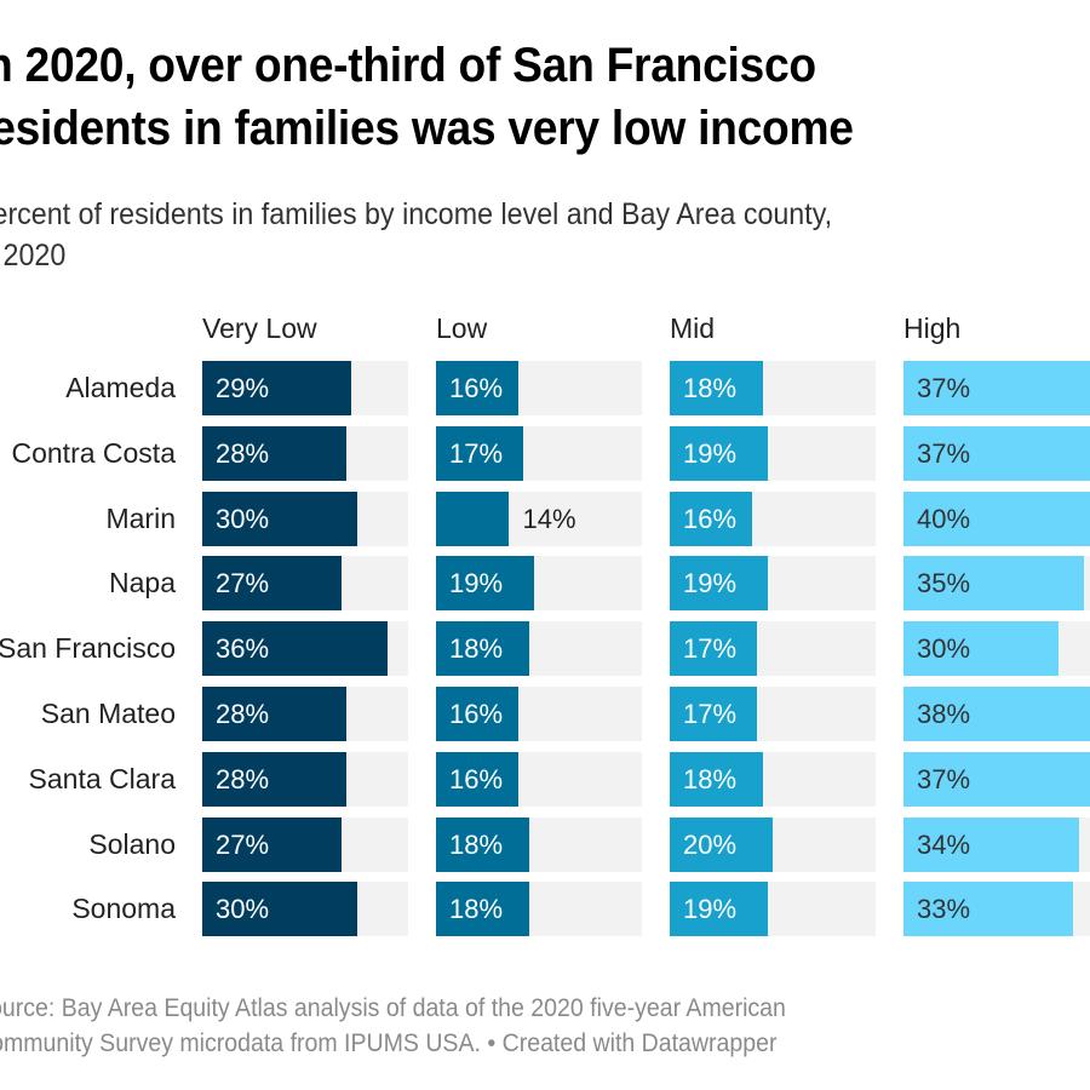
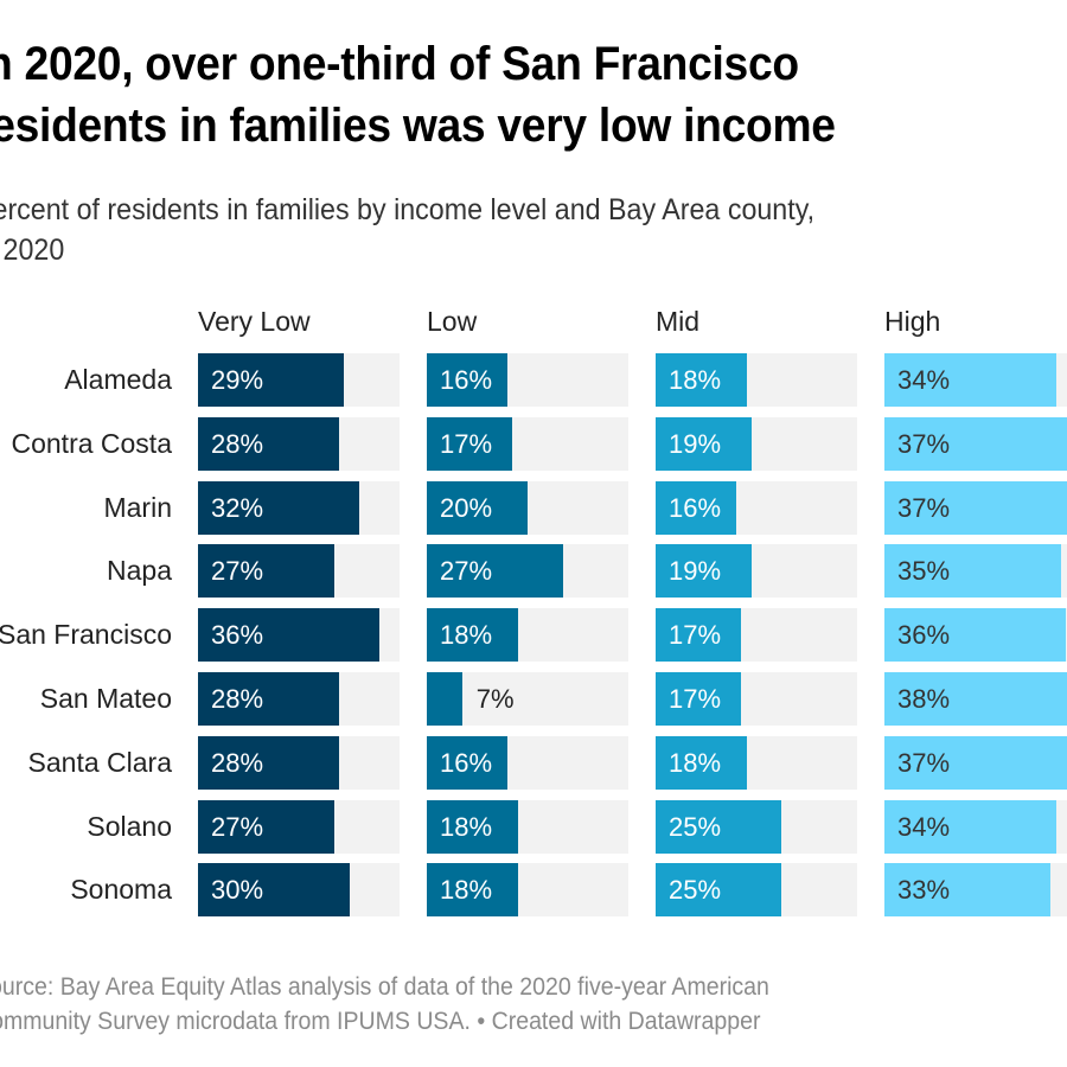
High/Alameda: 37% -> 34%
Very Low/Marin: 30% -> 32%
Low/Marin: 14% -> 20%
High/Marin: 40% -> 37%
Low/Napa: 19% -> 27%
High/San Francisco: 30% -> 36%
Low/San Mateo: 16% -> 7%
Mid/Solano: 20% -> 25%
Mid/Sonoma: 19% -> 25%
